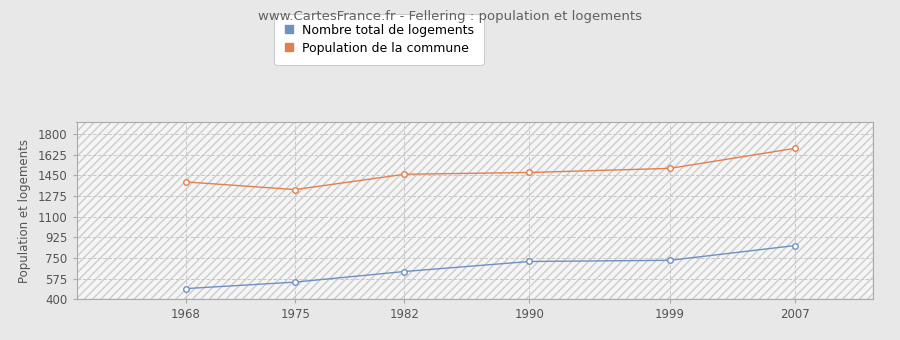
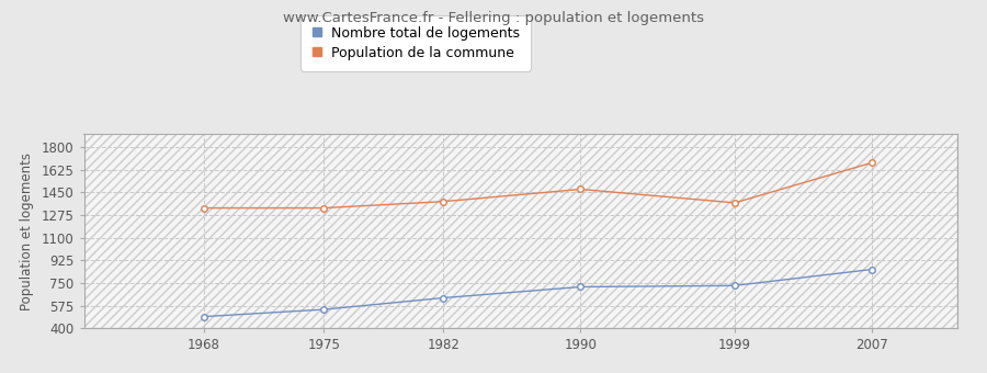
Population de la commune/1968: 1400 -> 1330
Population de la commune/1982: 1460 -> 1380
Population de la commune/1999: 1510 -> 1370
